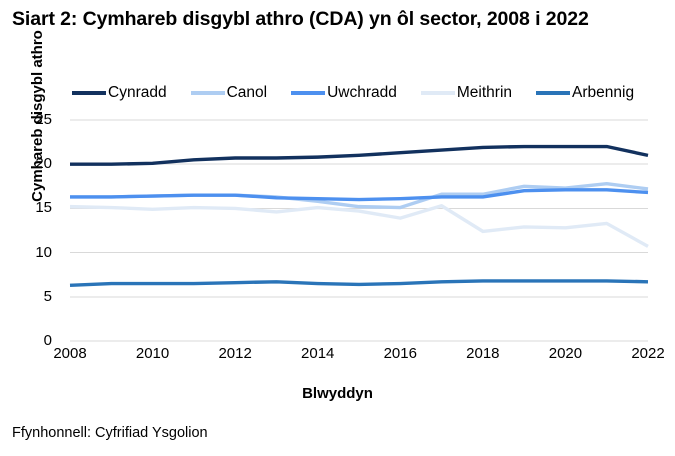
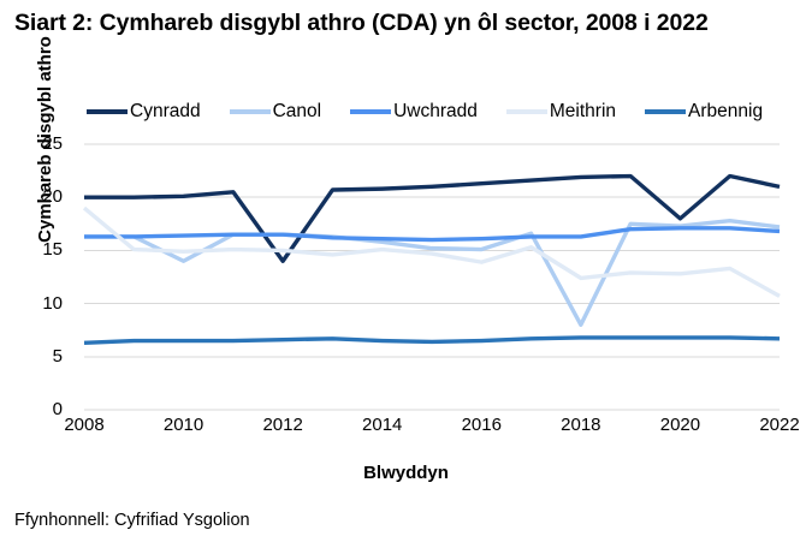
Meithrin/2008: 15 -> 19
Canol/2010: 16 -> 14
Cynradd/2012: 21 -> 14
Canol/2018: 17 -> 8
Cynradd/2020: 22 -> 18
